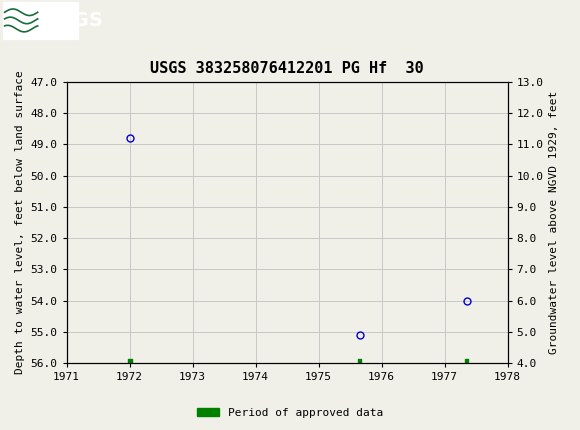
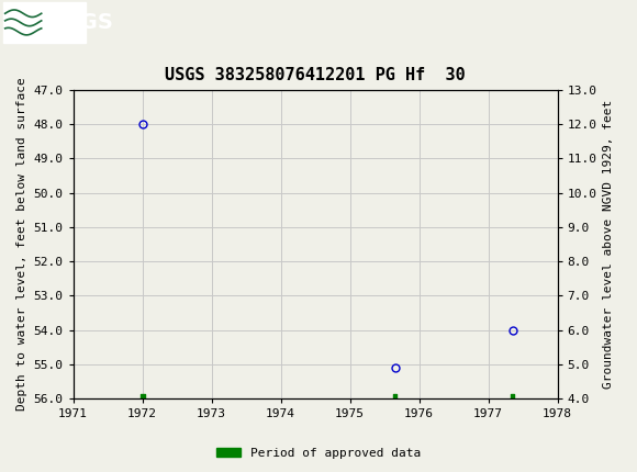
1972: 48.8 -> 48.0
